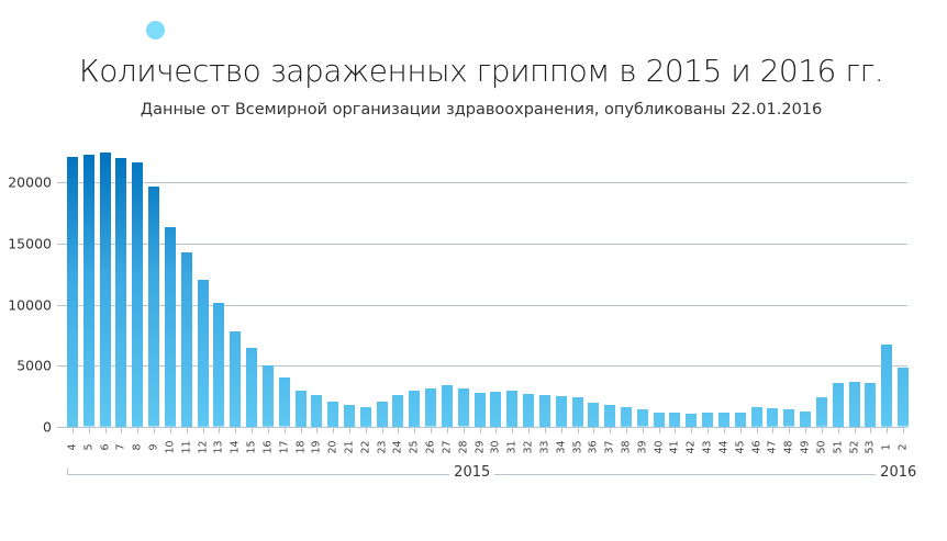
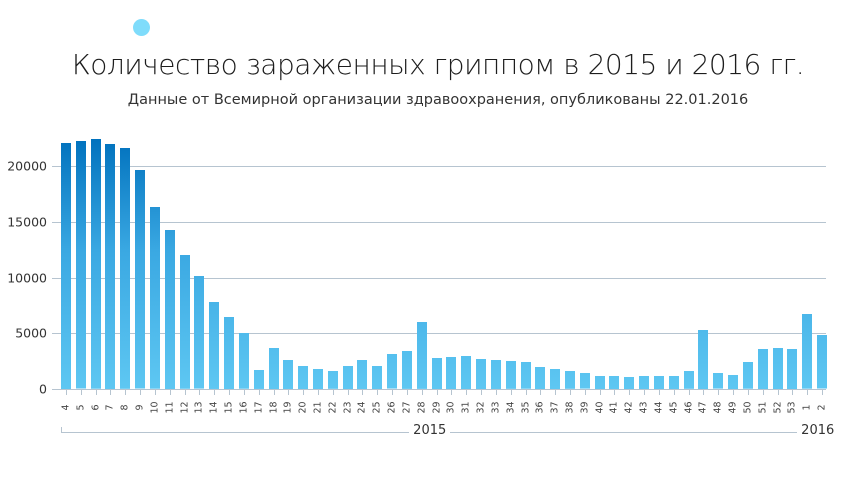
17: 4000 -> 1700
18: 3000 -> 3700
25: 3000 -> 2100
28: 3100 -> 6000
47: 1500 -> 5300
